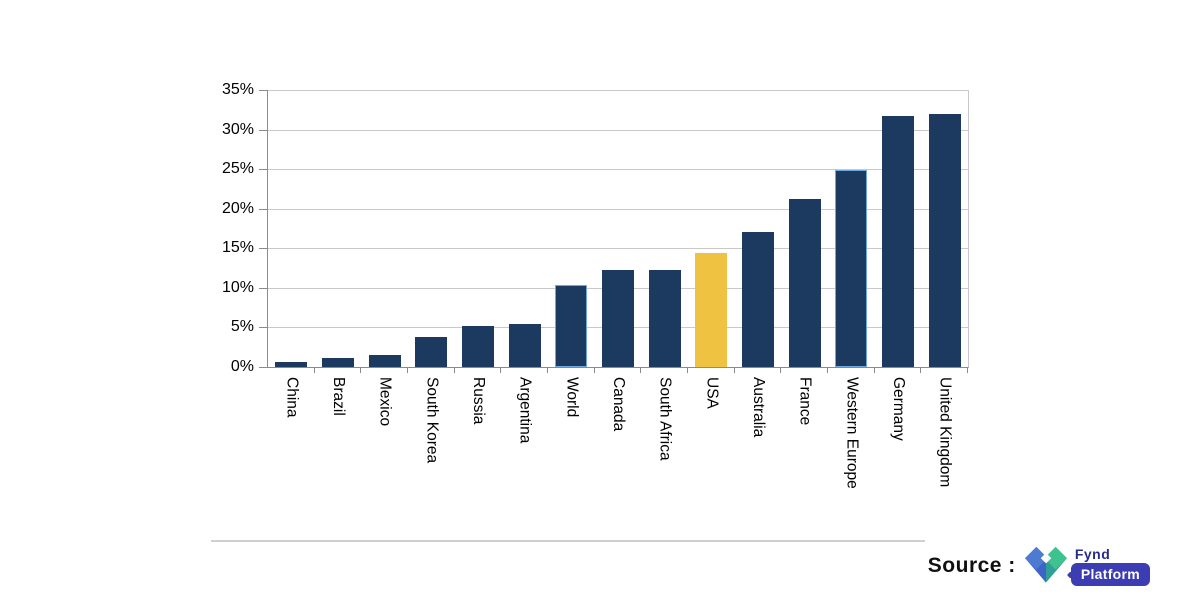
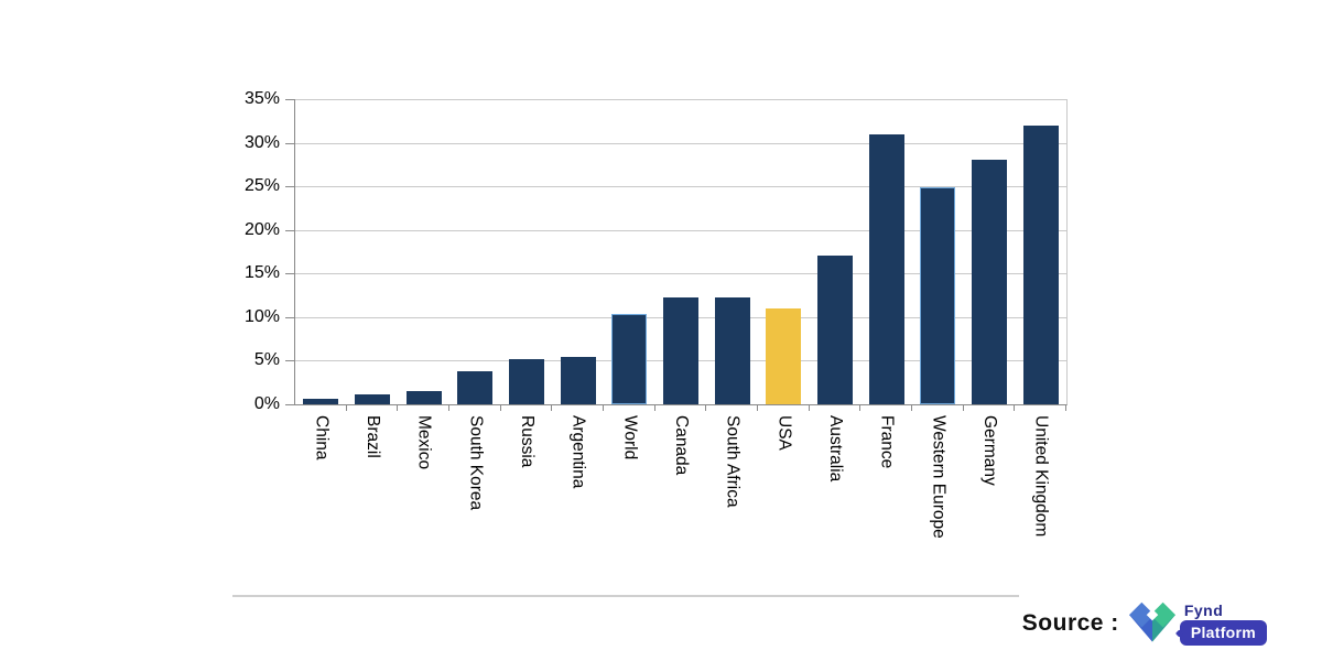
USA: 14% -> 11%
France: 21% -> 31%
Germany: 32% -> 28%
